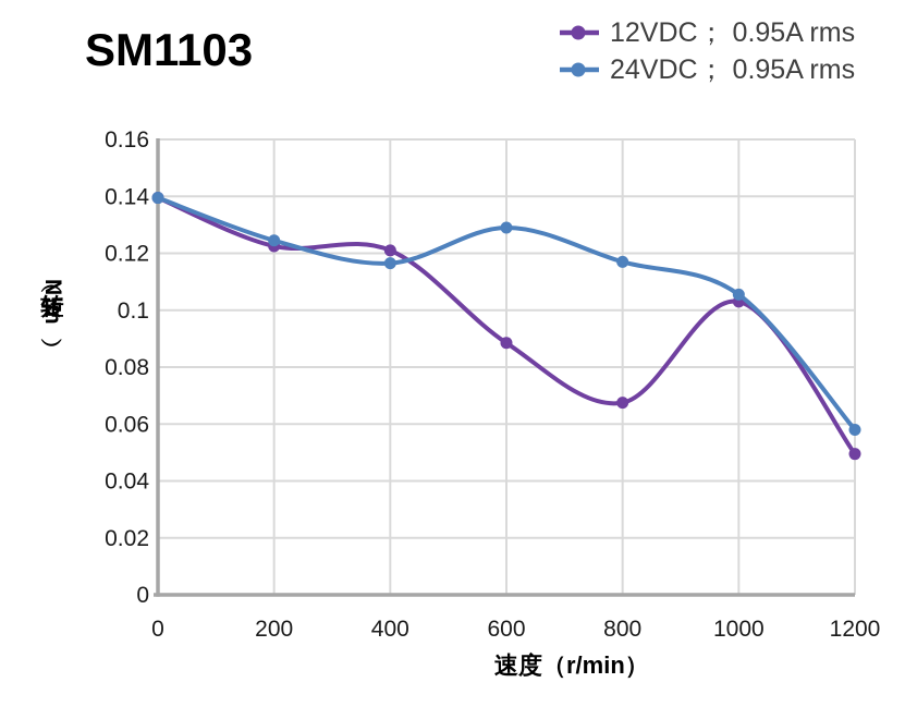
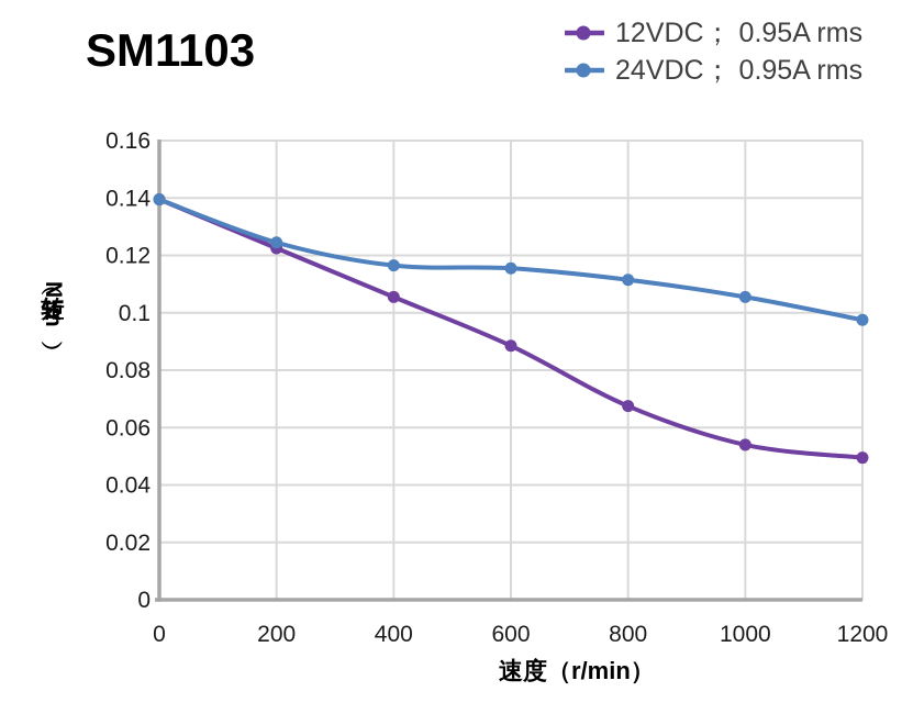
12VDC； 0.95A rms/400: 0.121 -> 0.105
24VDC； 0.95A rms/600: 0.129 -> 0.116
24VDC； 0.95A rms/800: 0.117 -> 0.112
12VDC； 0.95A rms/1000: 0.103 -> 0.054
24VDC； 0.95A rms/1200: 0.058 -> 0.098
